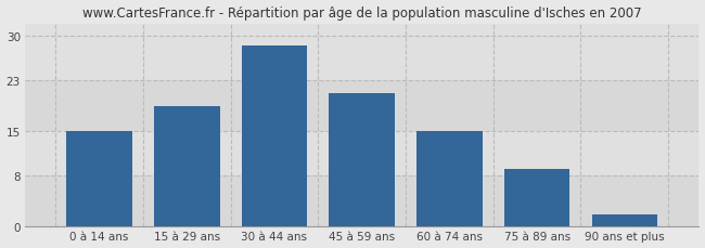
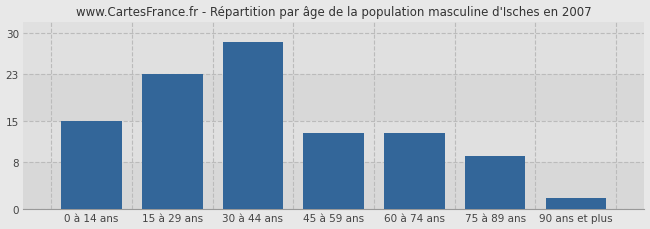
15 à 29 ans: 19.0 -> 23.0
45 à 59 ans: 21.0 -> 13.0
60 à 74 ans: 15.0 -> 13.0
